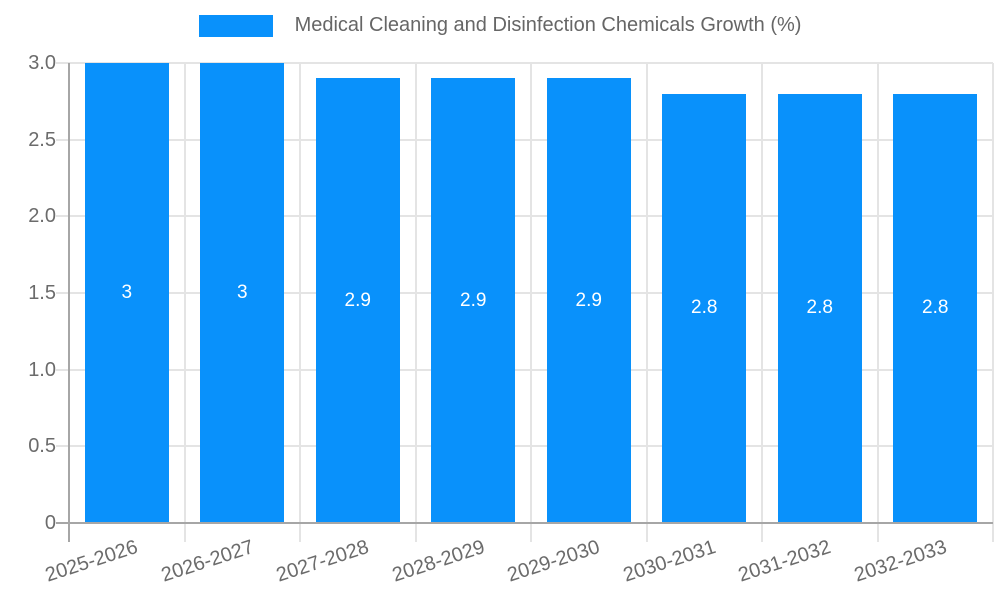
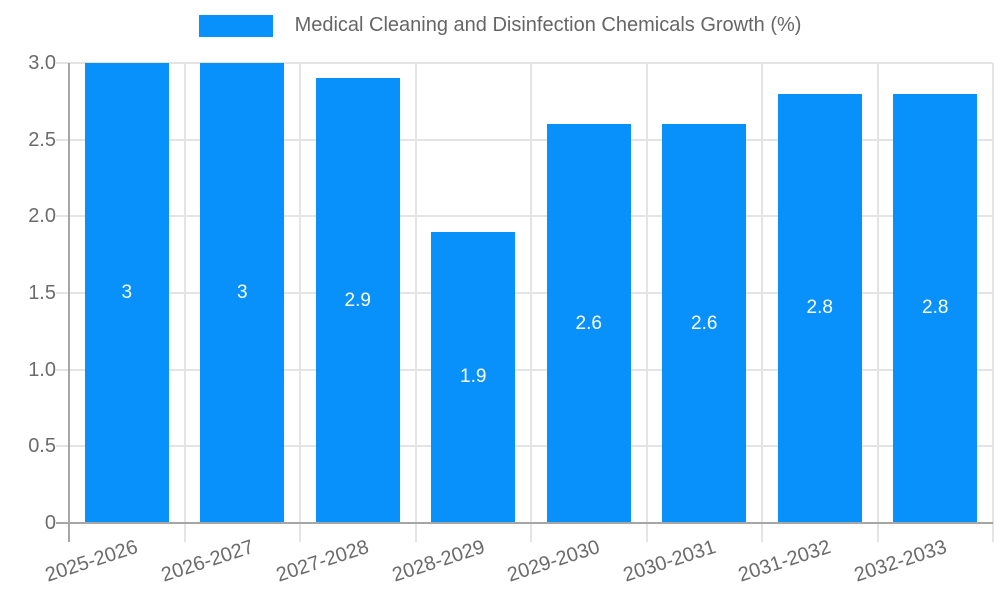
2028-2029: 2.9 -> 1.9
2029-2030: 2.9 -> 2.6
2030-2031: 2.8 -> 2.6
